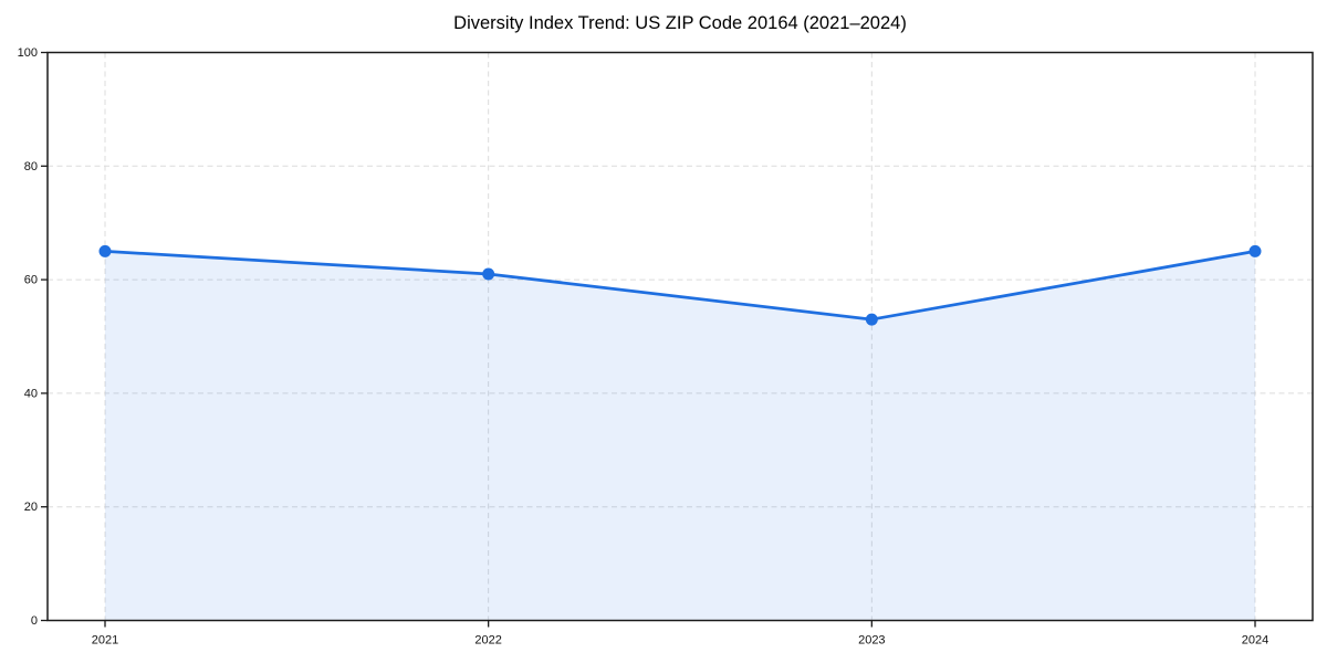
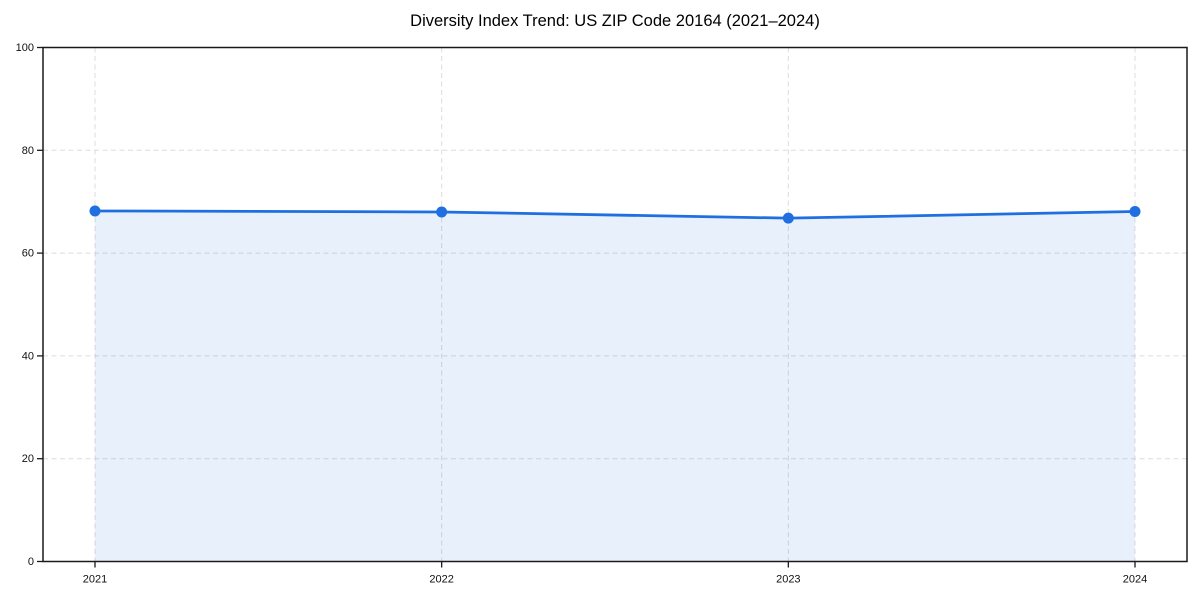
2021: 65 -> 68
2022: 61 -> 68
2023: 53 -> 67
2024: 65 -> 68
